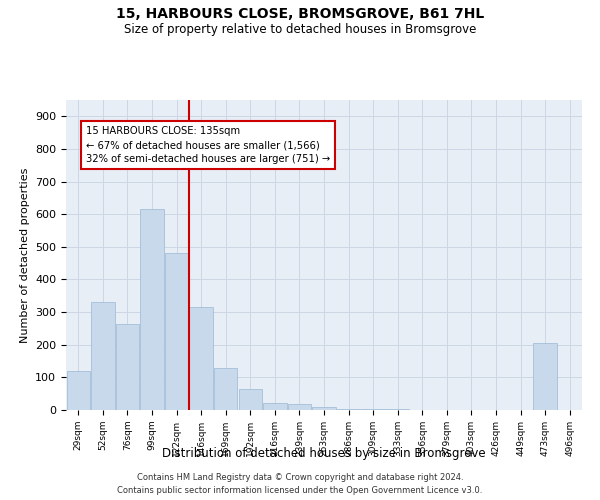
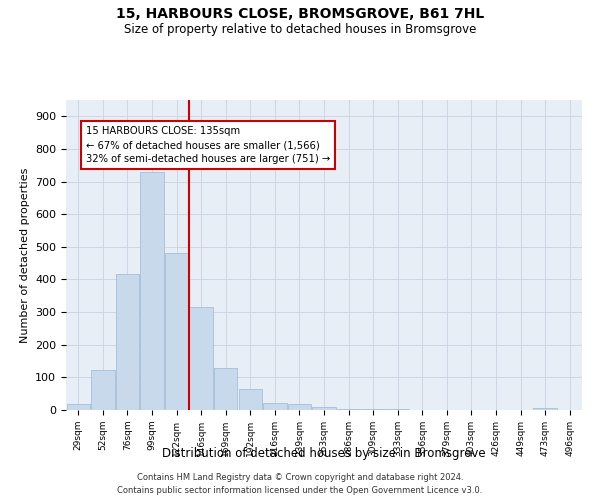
29sqm: 120 -> 18
52sqm: 330 -> 122
76sqm: 265 -> 418
99sqm: 615 -> 730
473sqm: 205 -> 7
